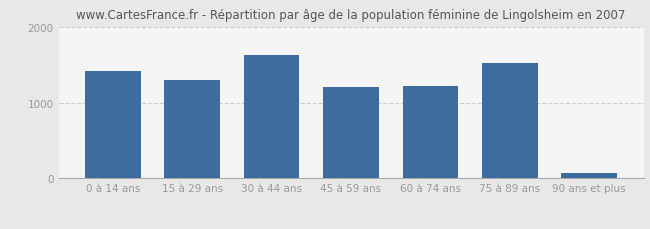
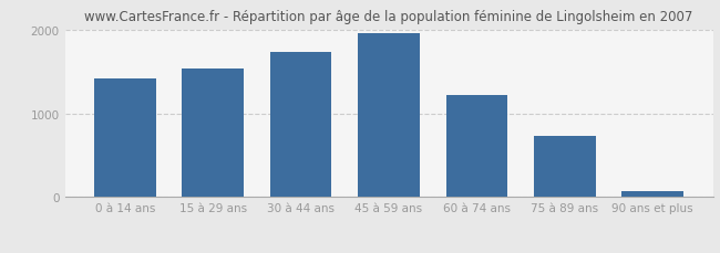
15 à 29 ans: 1300 -> 1540
30 à 44 ans: 1620 -> 1730
45 à 59 ans: 1200 -> 1960
75 à 89 ans: 1520 -> 730
